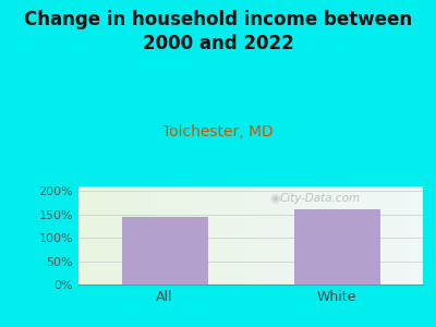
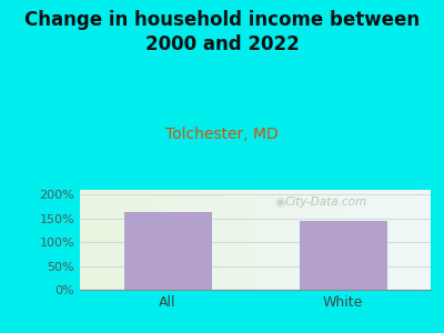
All: 145% -> 163%
White: 160% -> 145%
